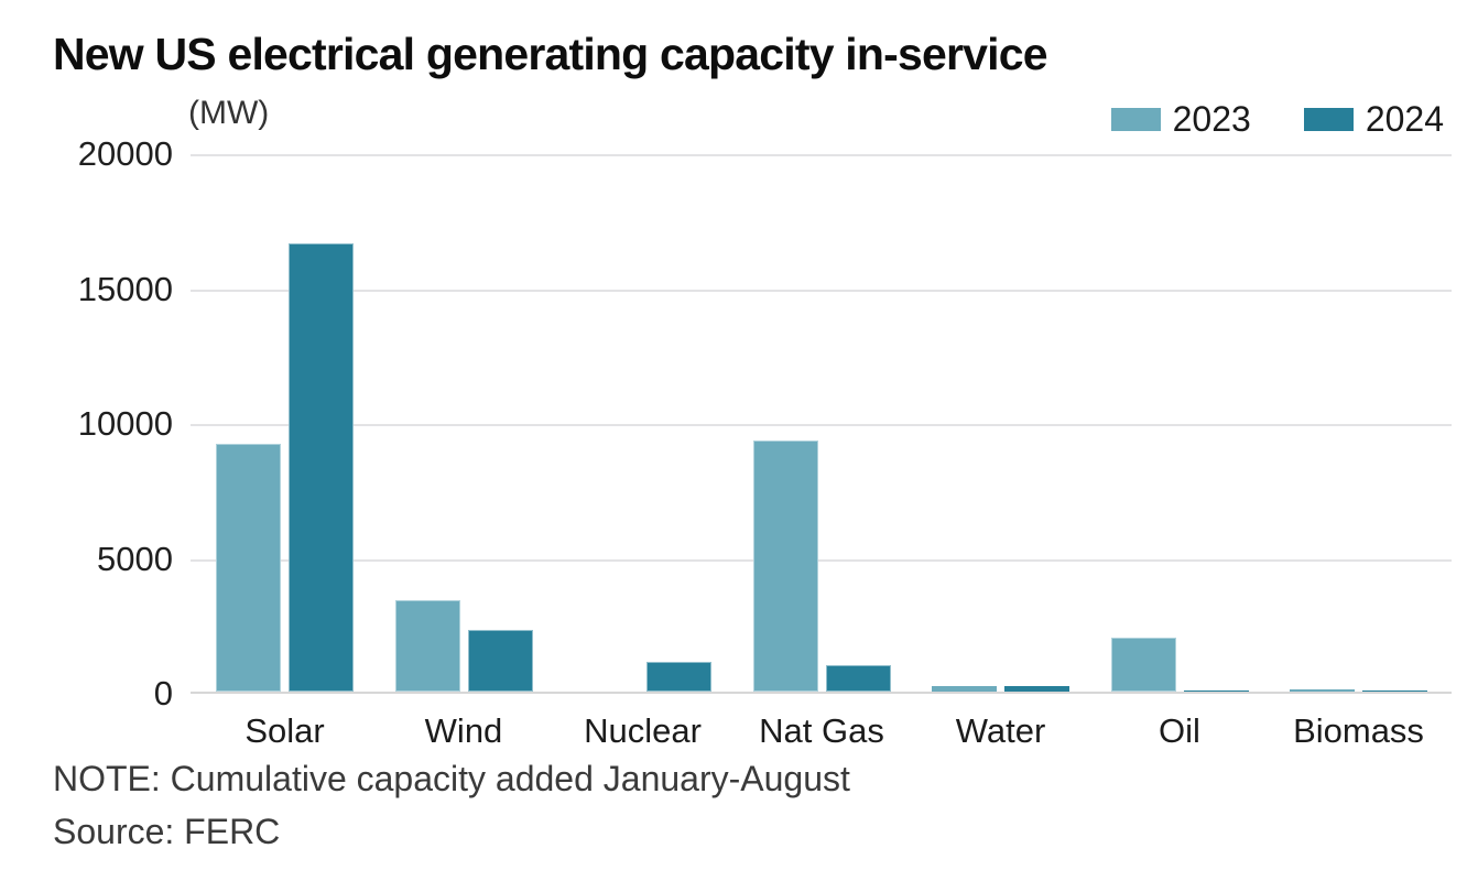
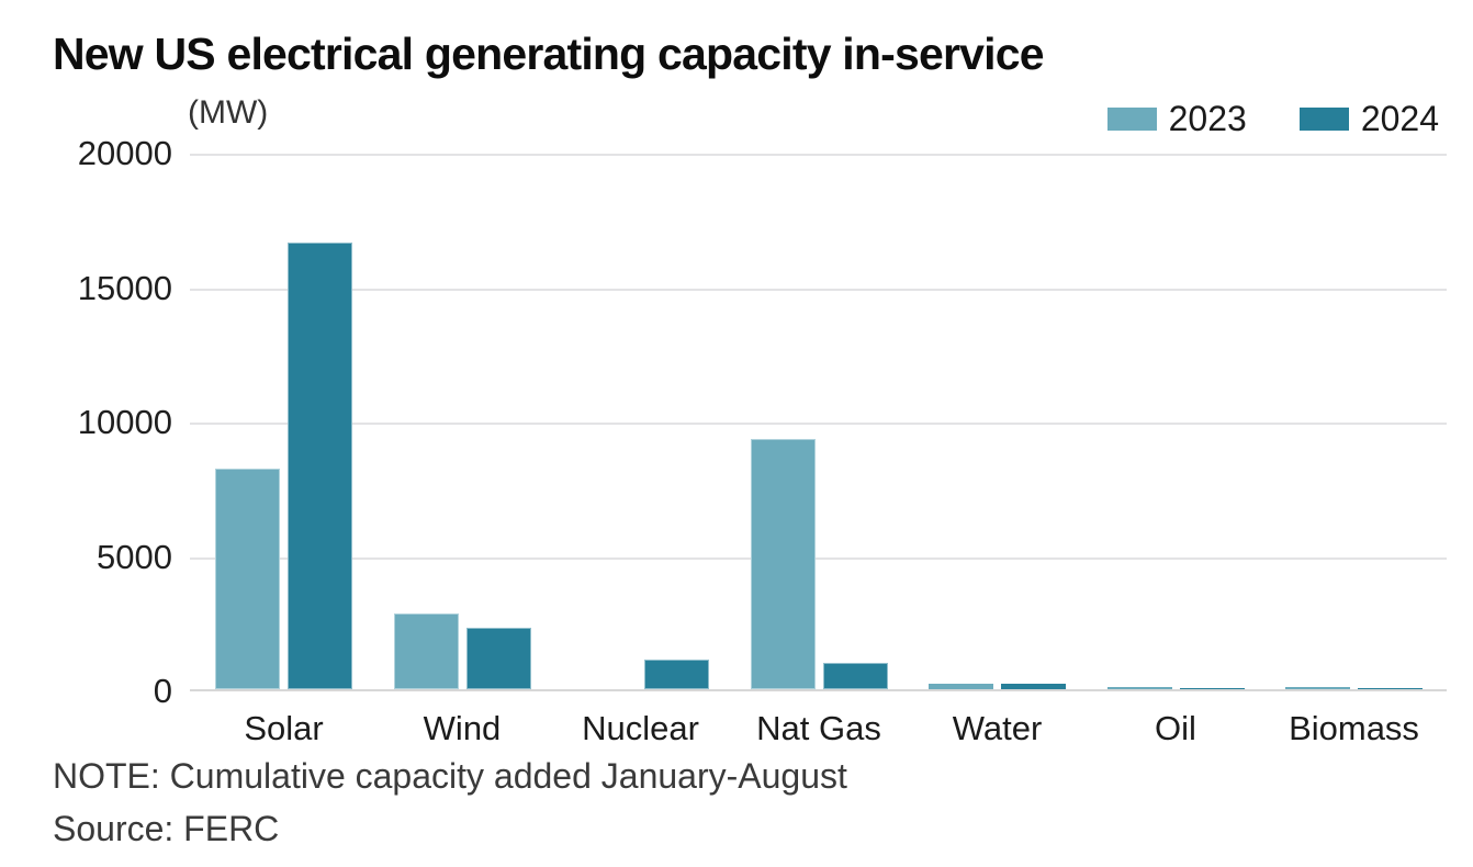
2023/Solar: 9200 -> 8200
2023/Wind: 3400 -> 2800
2023/Oil: 2000 -> 100
